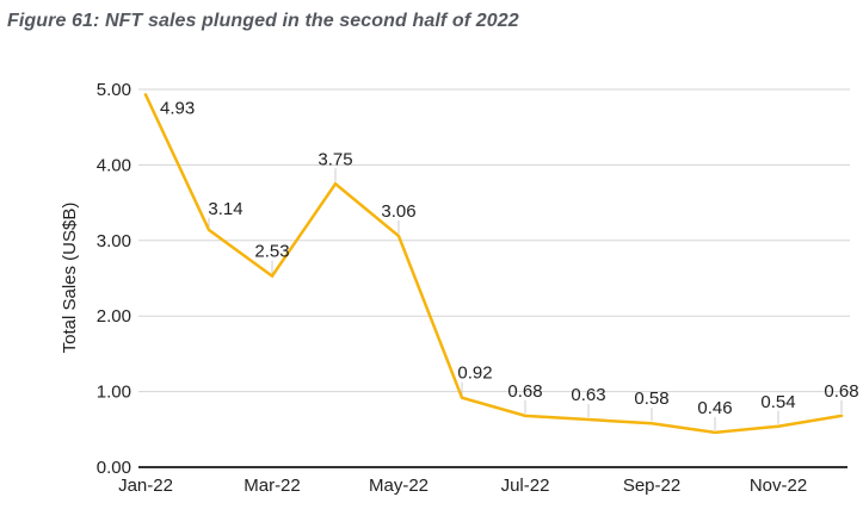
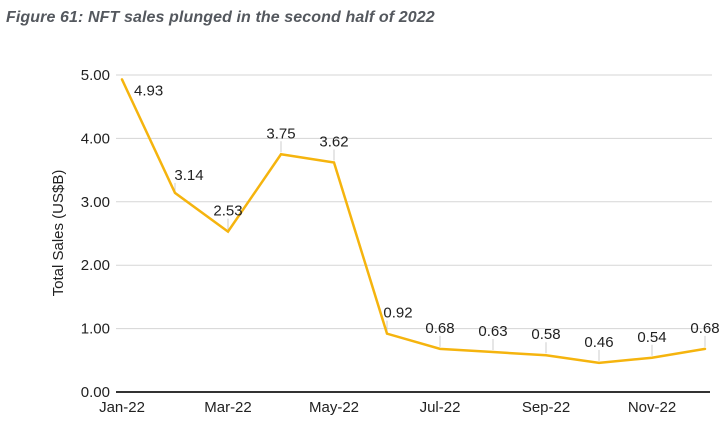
May-22: 3.06 -> 3.62
